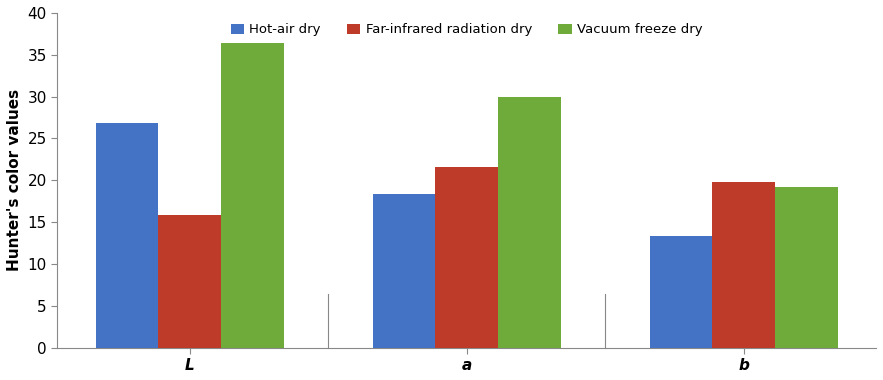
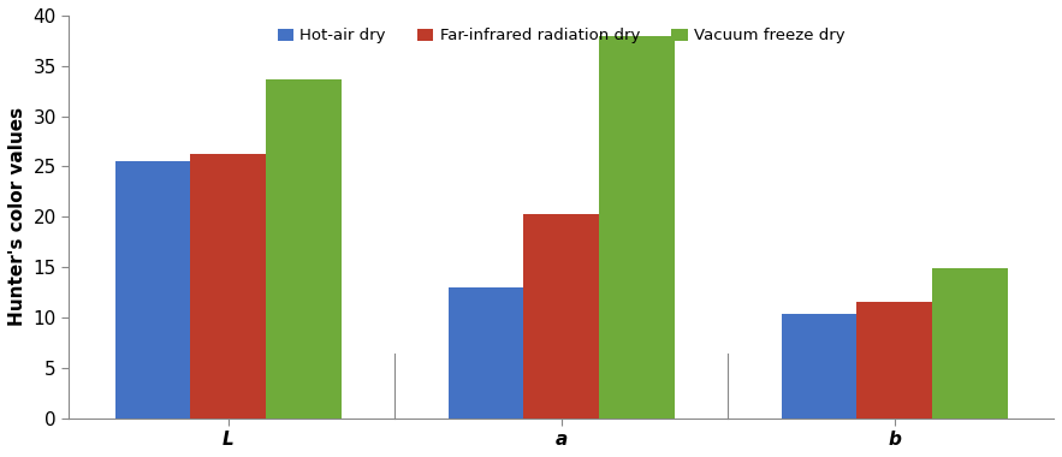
Hot-air dry/L: 26.8 -> 25.5
Far-infrared radiation dry/L: 15.8 -> 26.2
Vacuum freeze dry/L: 36.4 -> 33.6
Hot-air dry/a: 18.4 -> 13.0
Far-infrared radiation dry/a: 21.6 -> 20.3
Vacuum freeze dry/a: 30.0 -> 38.0
Hot-air dry/b: 13.4 -> 10.4
Far-infrared radiation dry/b: 19.8 -> 11.5
Vacuum freeze dry/b: 19.2 -> 14.9
